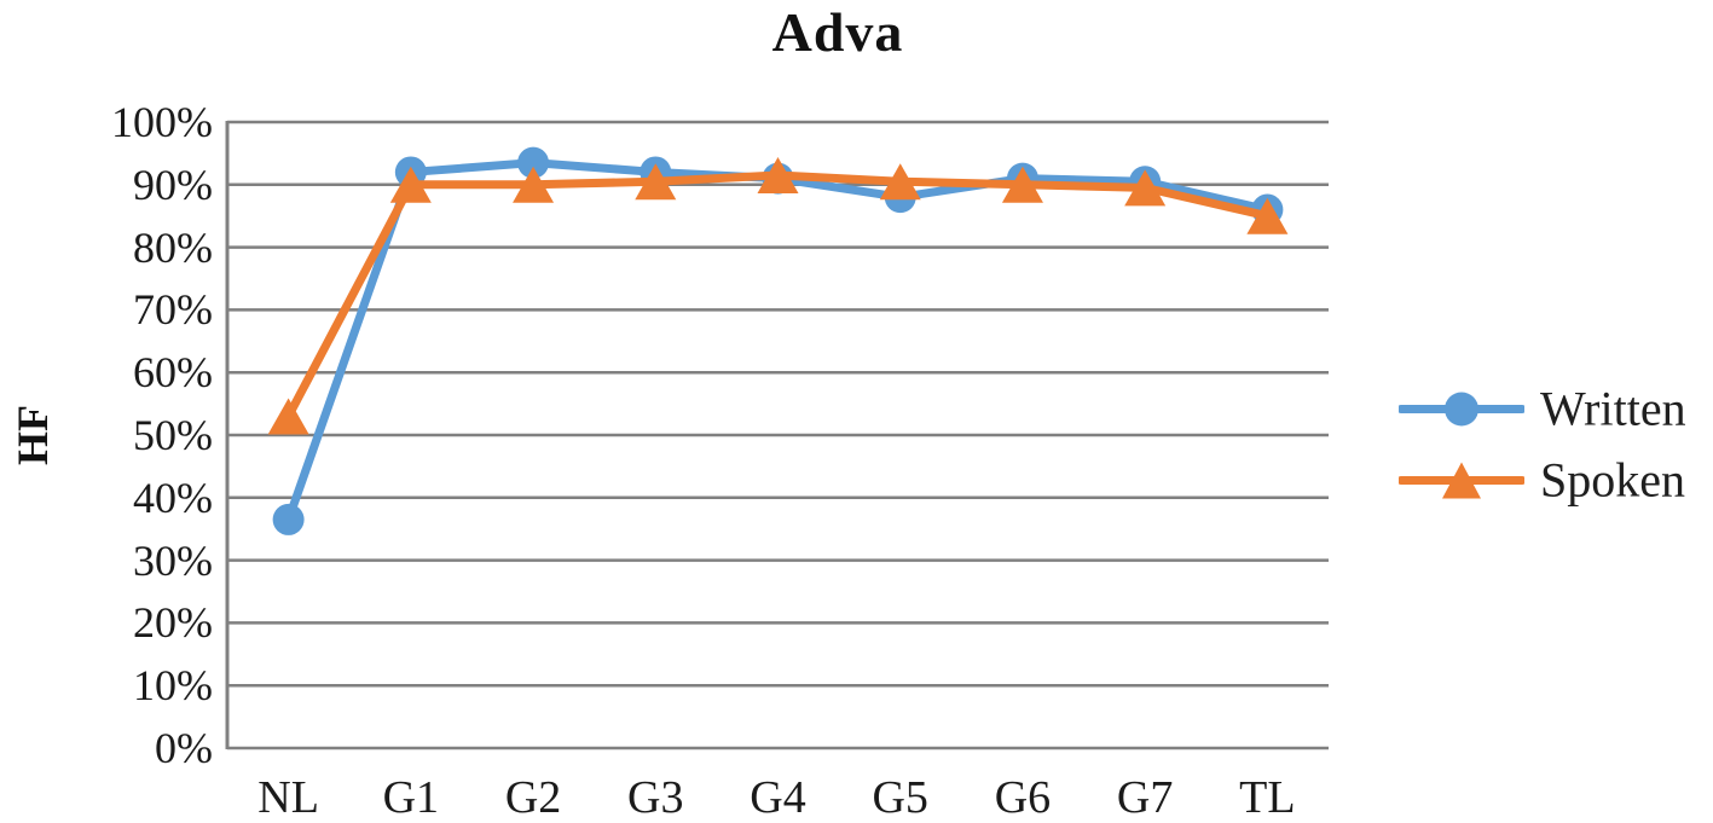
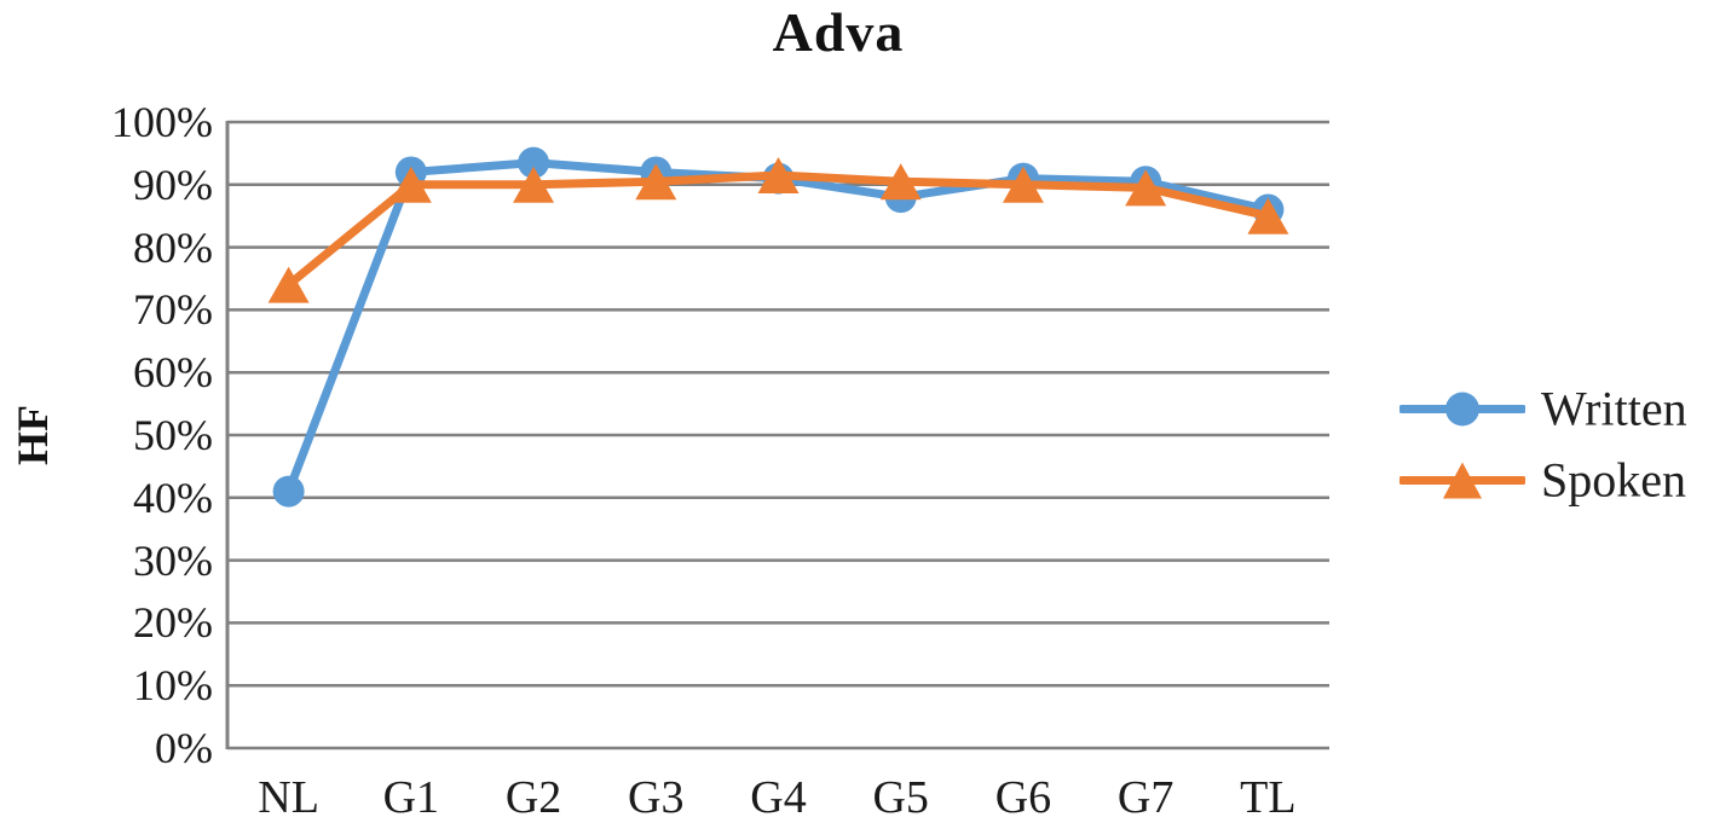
Written/NL: 36% -> 41%
Spoken/NL: 53% -> 74%
